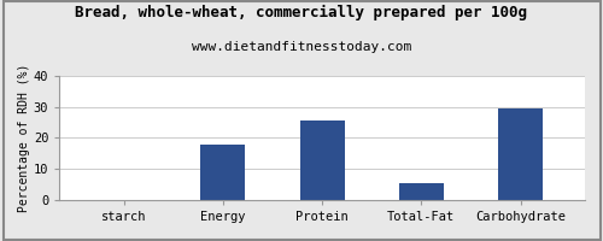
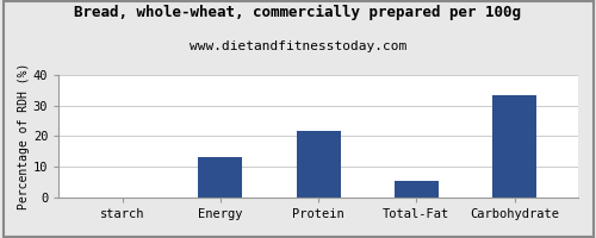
Energy: 18.0 -> 13.3
Protein: 25.5 -> 21.8
Carbohydrate: 29.5 -> 33.3
